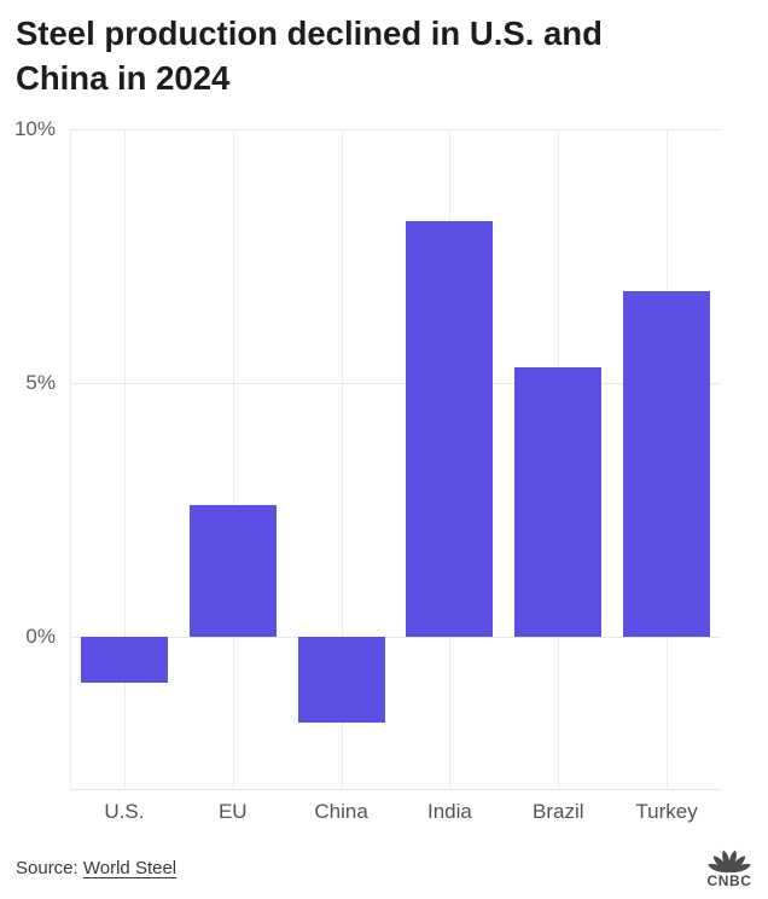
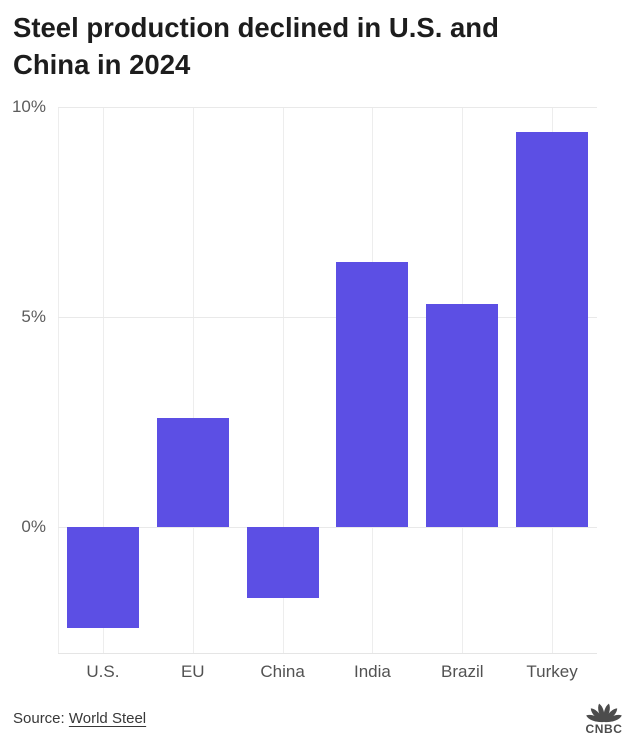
U.S.: -0.9% -> -2.4%
India: 8.2% -> 6.3%
Turkey: 6.8% -> 9.4%
